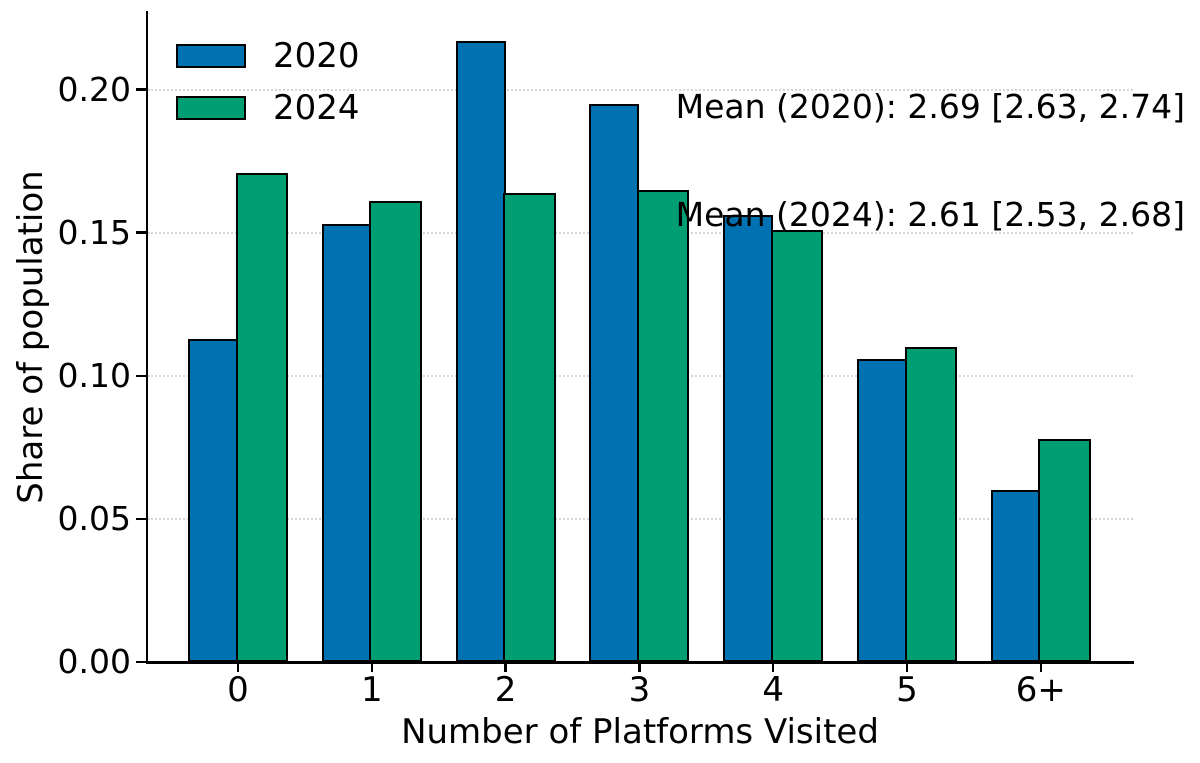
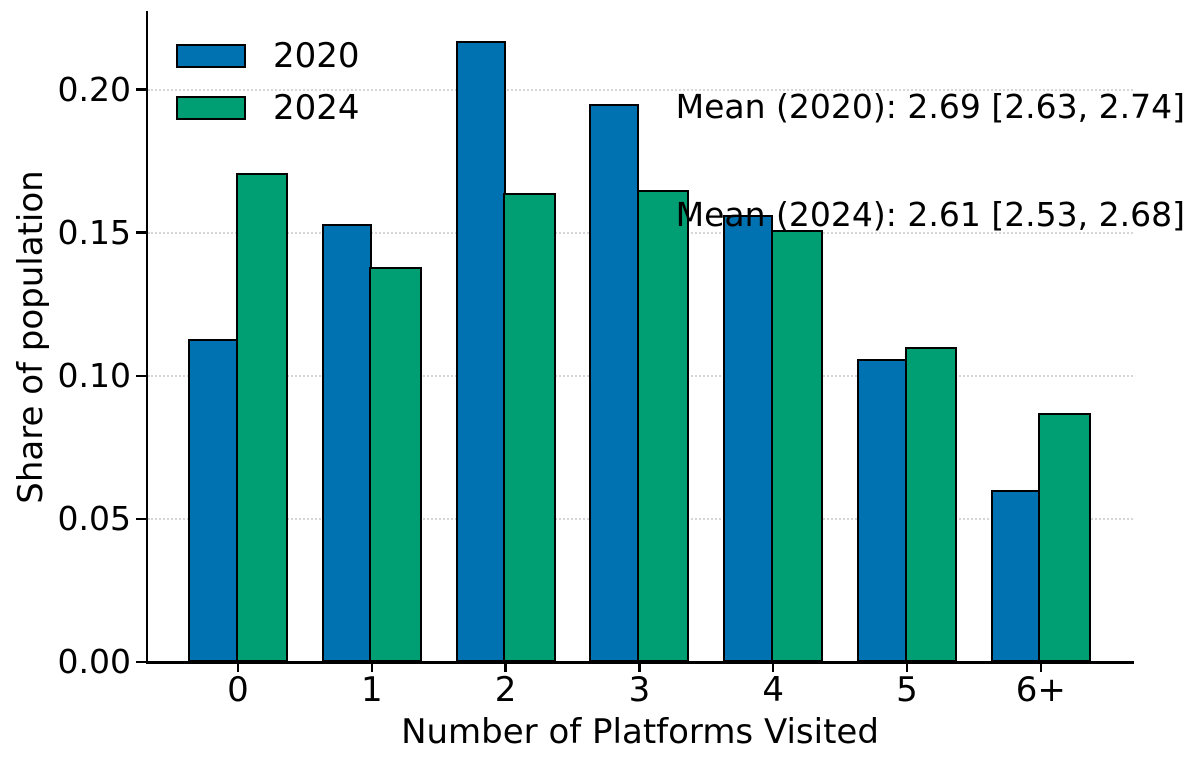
2024/1: 0.161 -> 0.138
2024/6+: 0.078 -> 0.087
